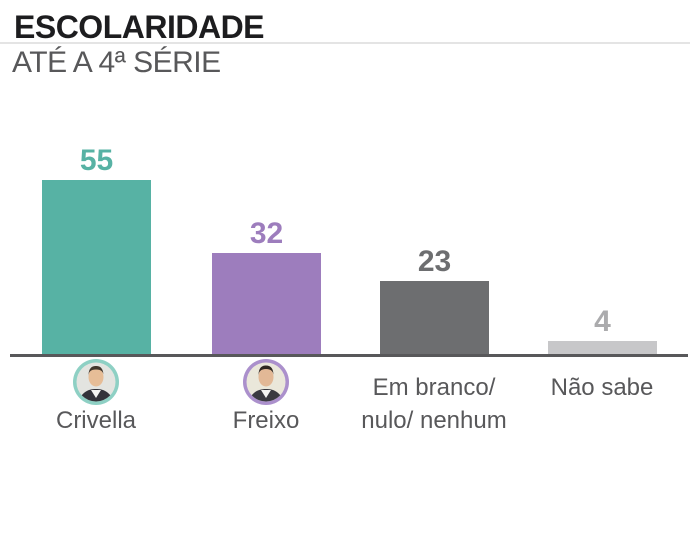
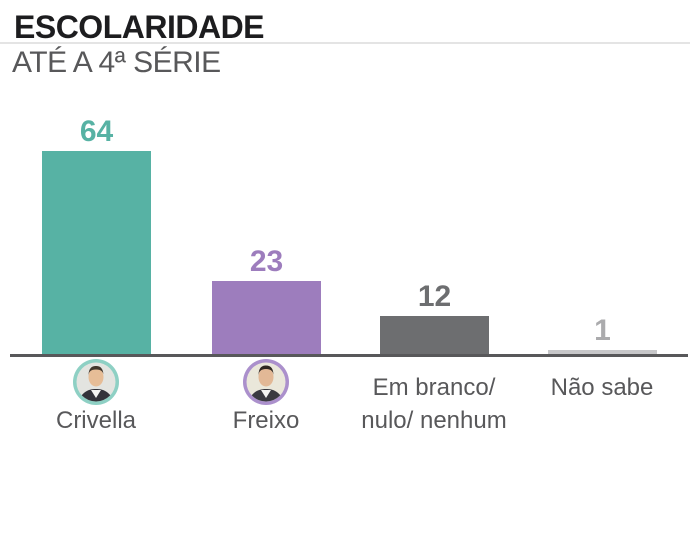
Crivella: 55 -> 64
Freixo: 32 -> 23
Em branco/ nulo/ nenhum: 23 -> 12
Não sabe: 4 -> 1
